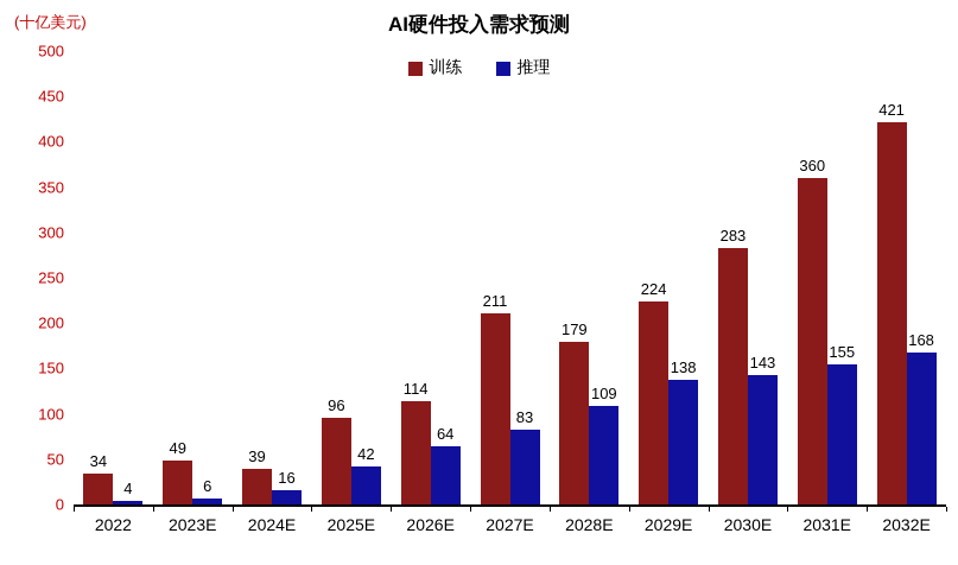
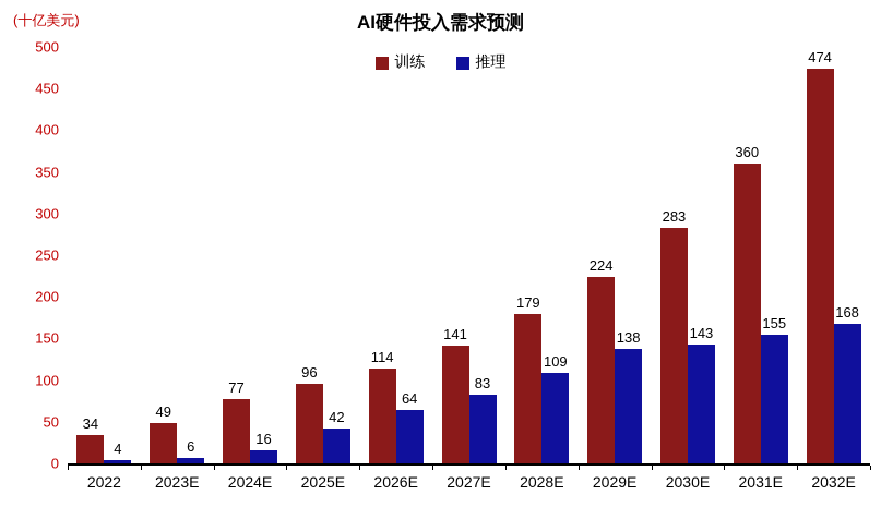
训练/2024E: 39 -> 77
训练/2027E: 211 -> 141
训练/2032E: 421 -> 474
